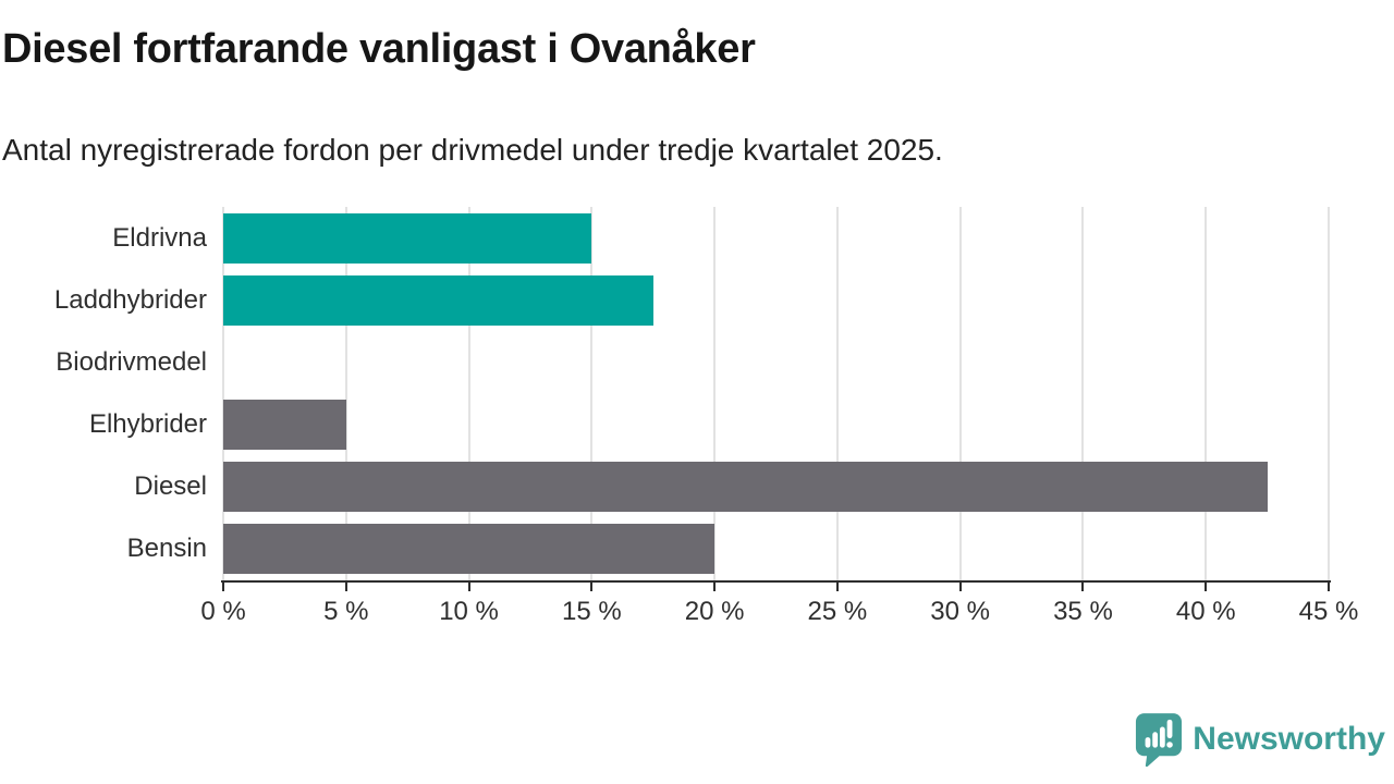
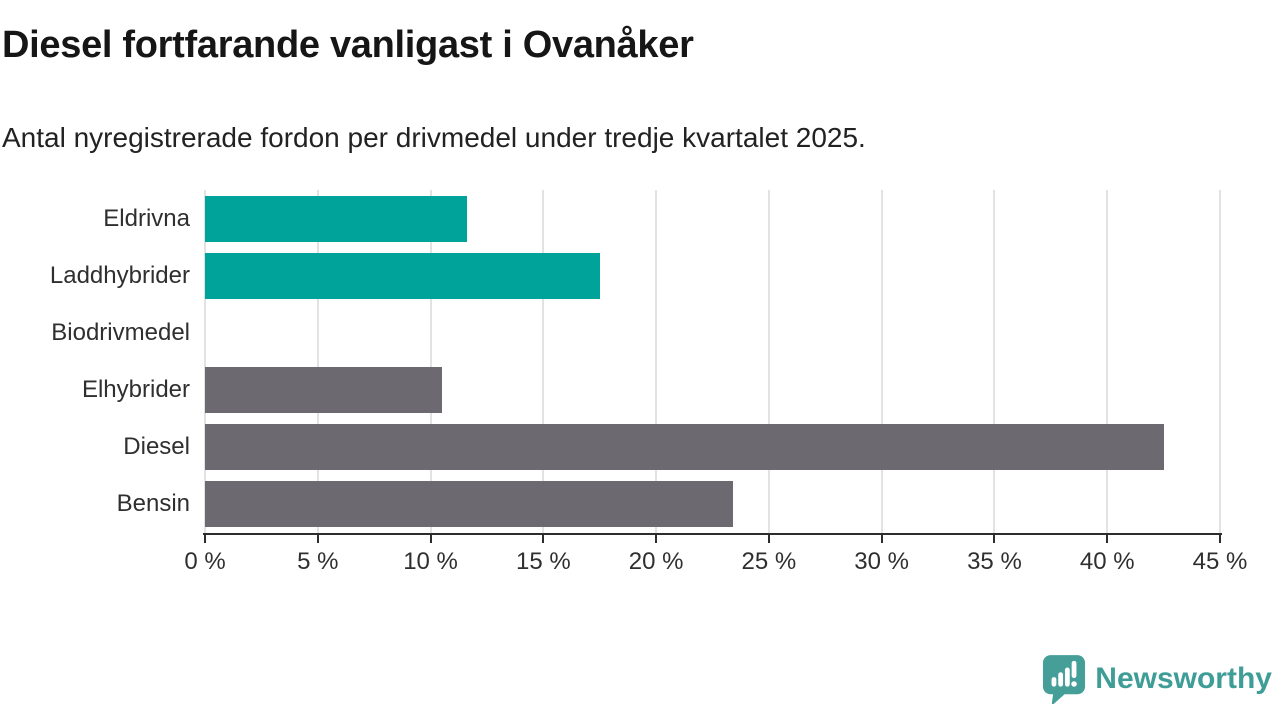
Eldrivna: 15.0% -> 11.6%
Elhybrider: 5.0% -> 10.5%
Bensin: 20.0% -> 23.4%
